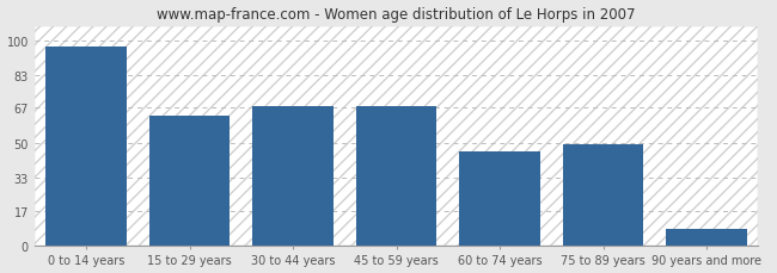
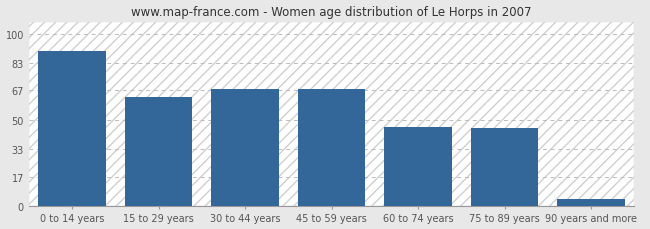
0 to 14 years: 97 -> 90
75 to 89 years: 49 -> 45
90 years and more: 8 -> 4
